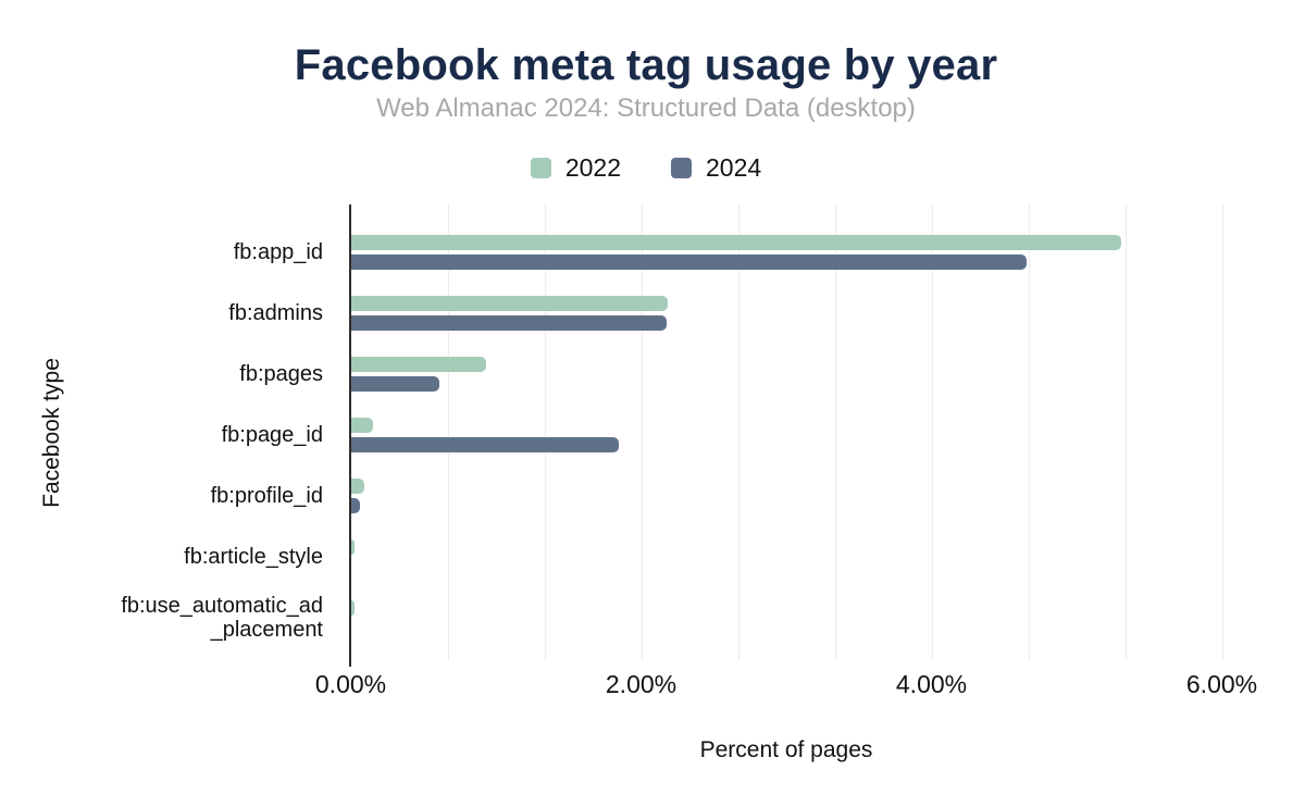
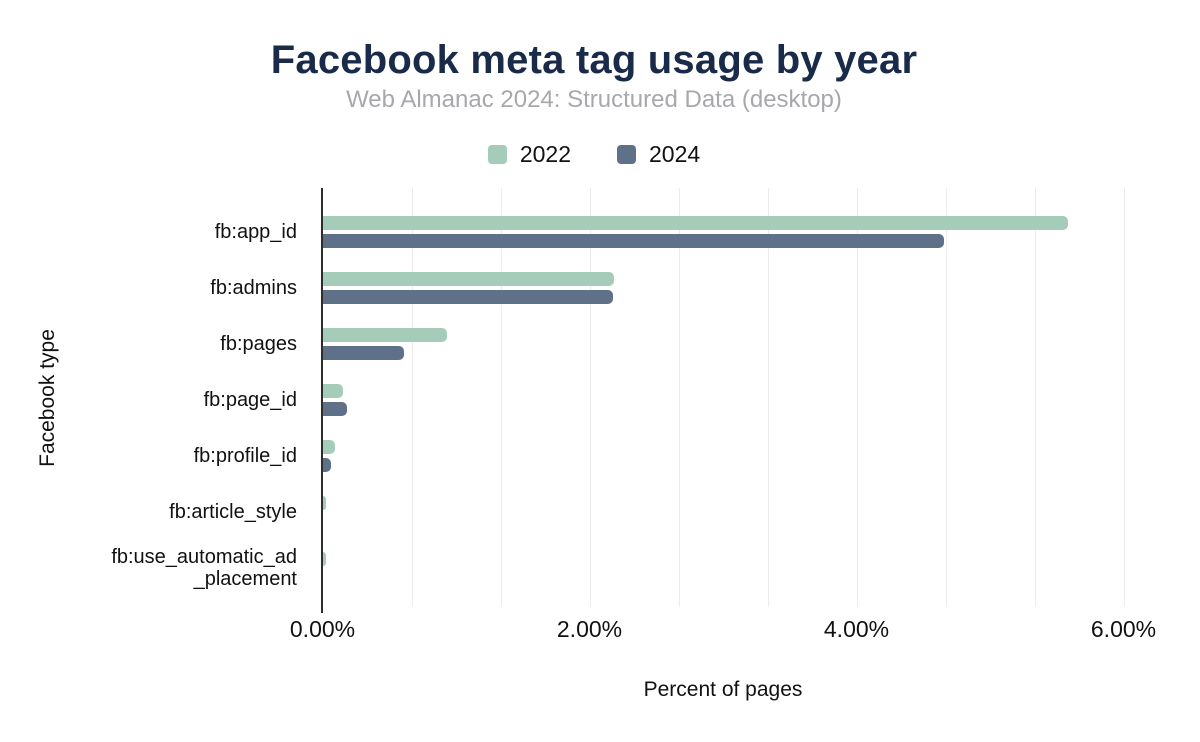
2022/fb:app_id: 5.30% -> 5.58%
2024/fb:page_id: 1.84% -> 0.18%
